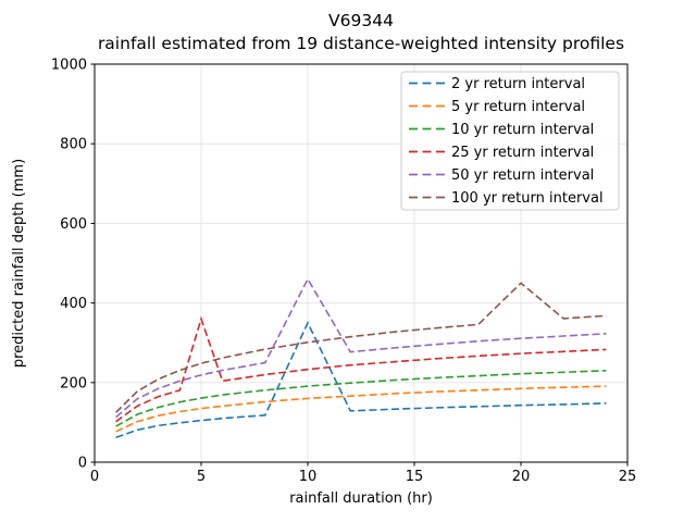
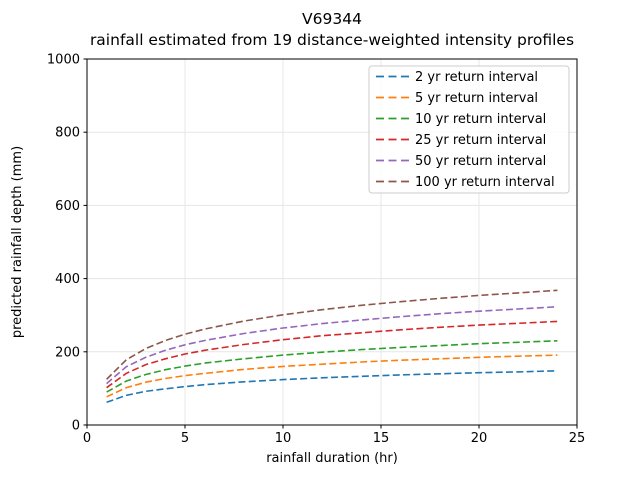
25 yr return interval/5: 360 -> 190
2 yr return interval/10: 350 -> 120
50 yr return interval/10: 460 -> 260
100 yr return interval/20: 450 -> 350
